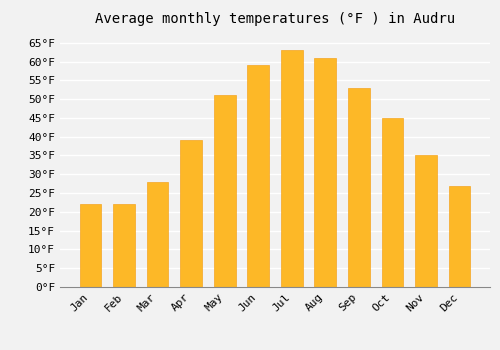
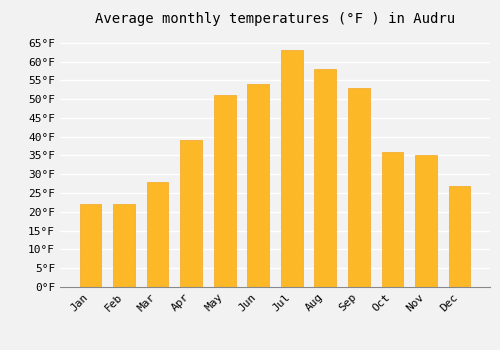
Jun: 59°F -> 54°F
Aug: 61°F -> 58°F
Oct: 45°F -> 36°F
